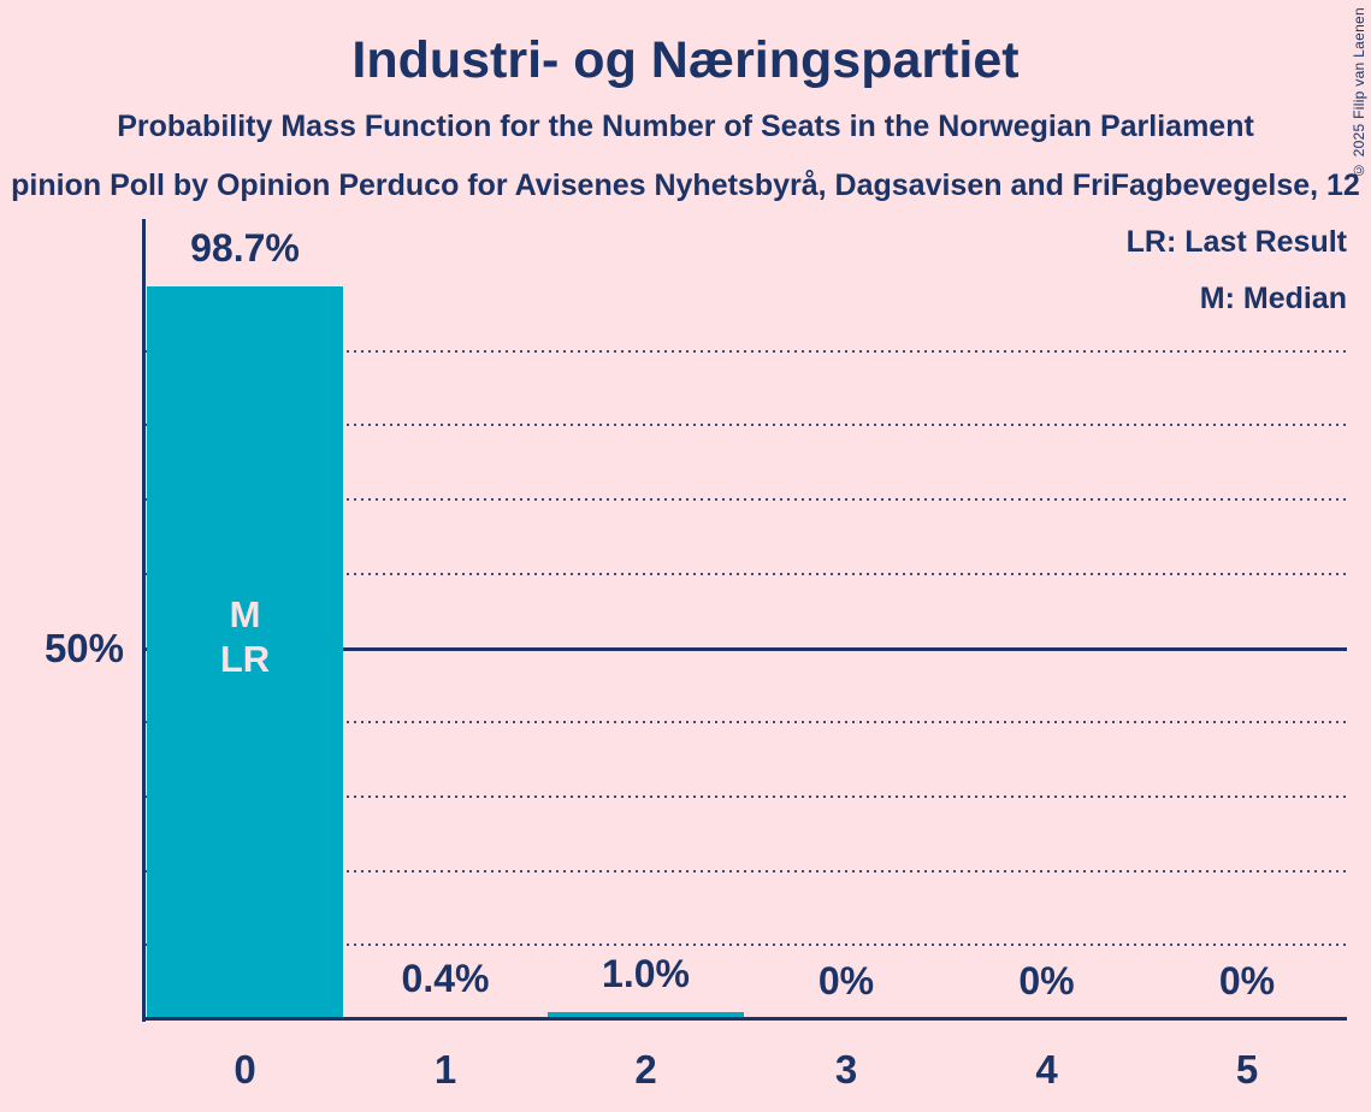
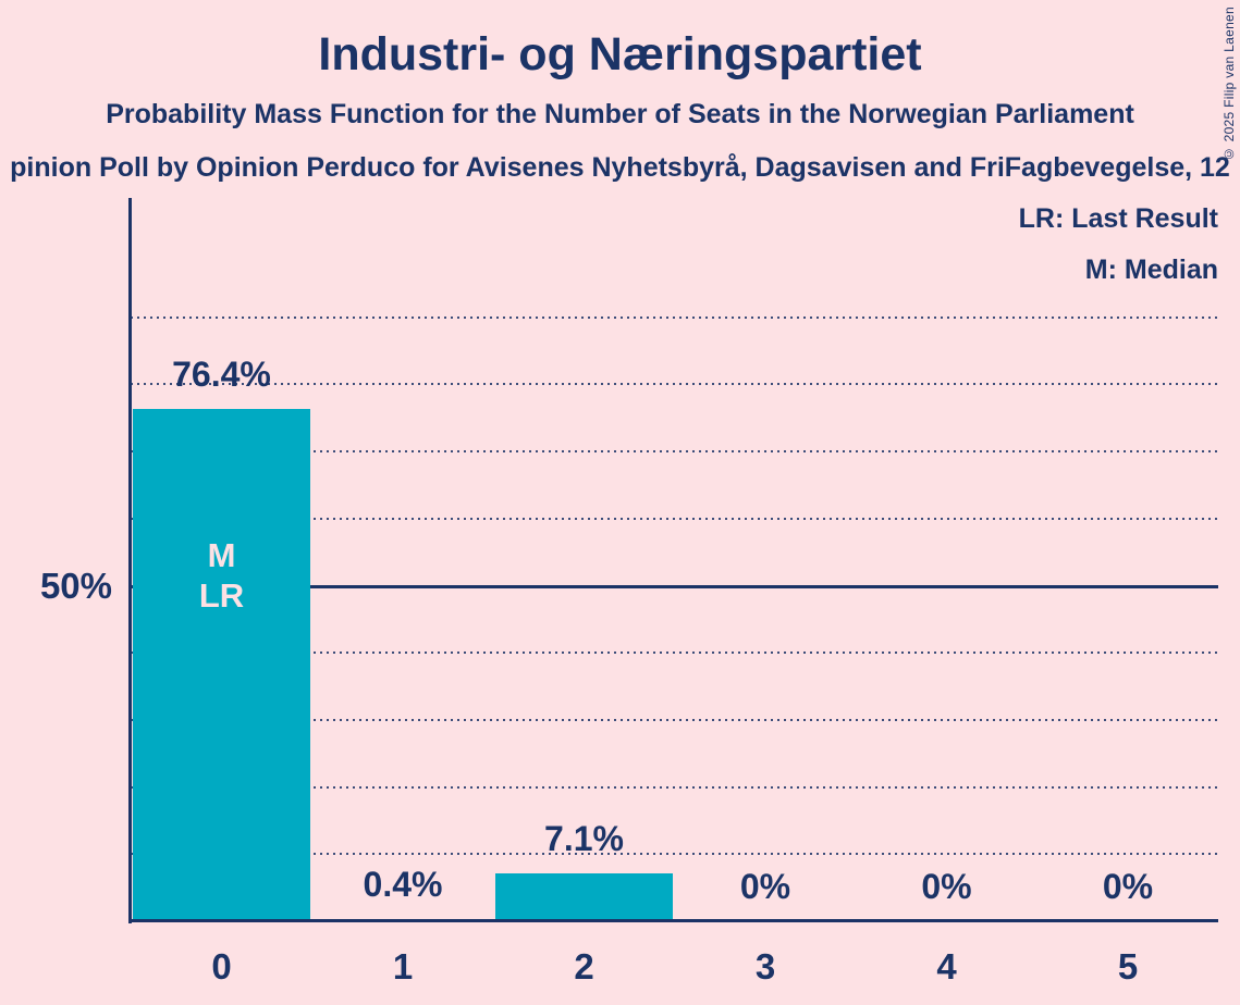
0: 98.7% -> 76.4%
2: 1.0% -> 7.1%
